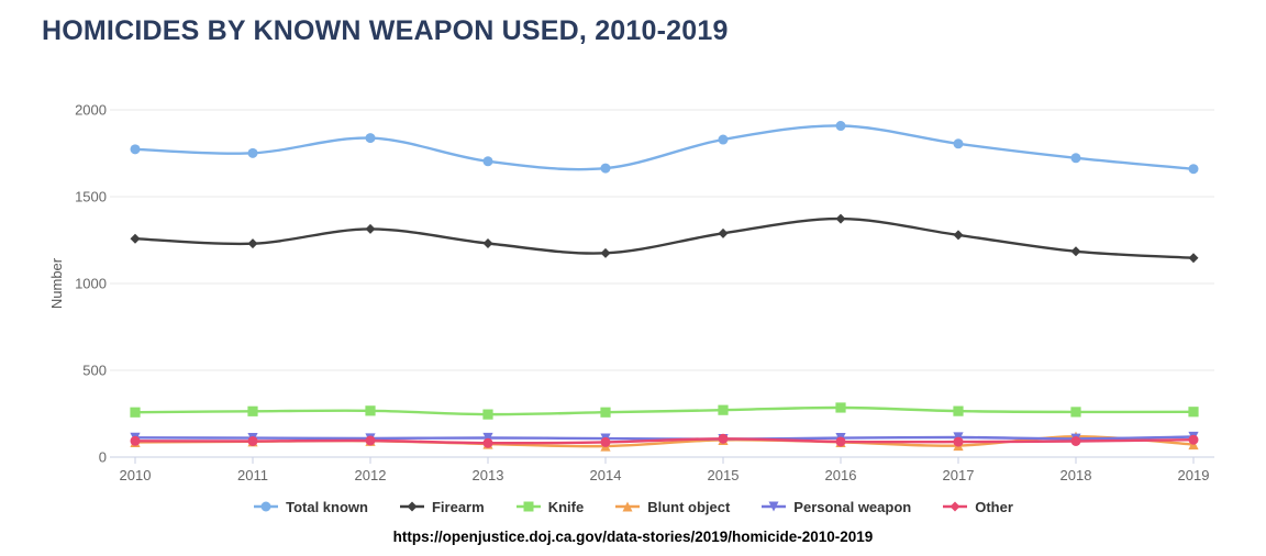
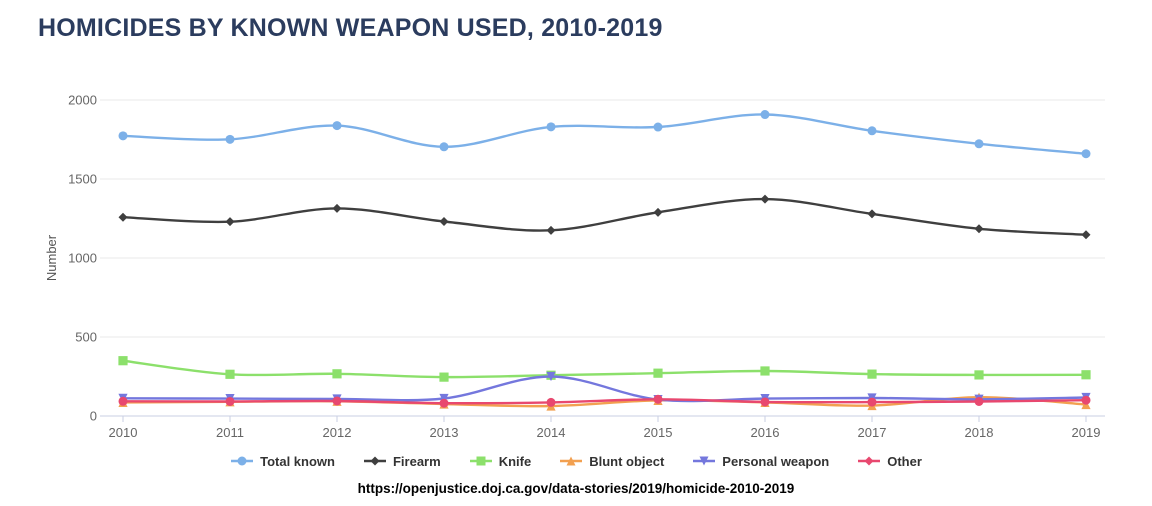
Knife/2010: 260 -> 350
Total known/2014: 1660 -> 1830
Personal weapon/2014: 110 -> 250
